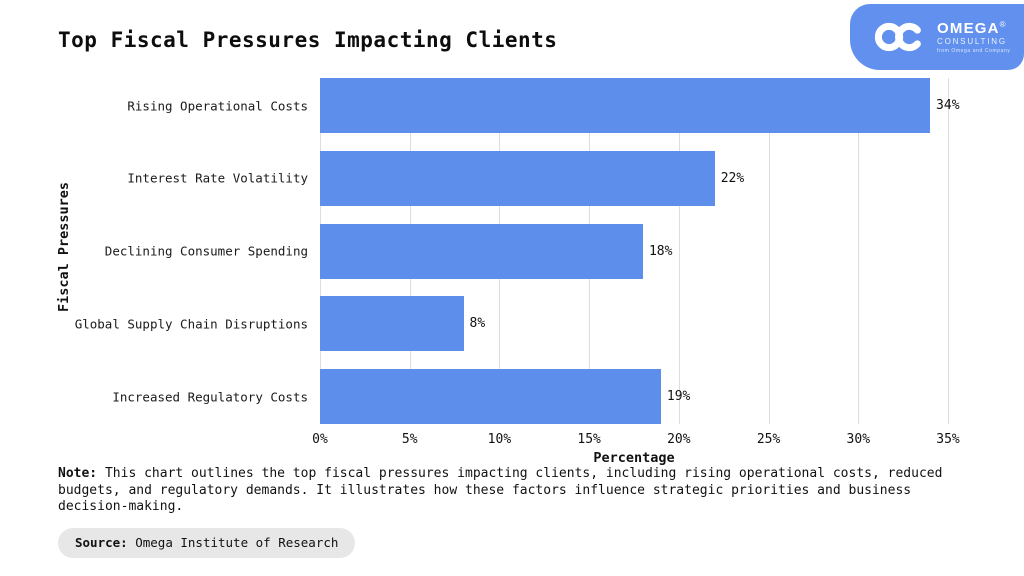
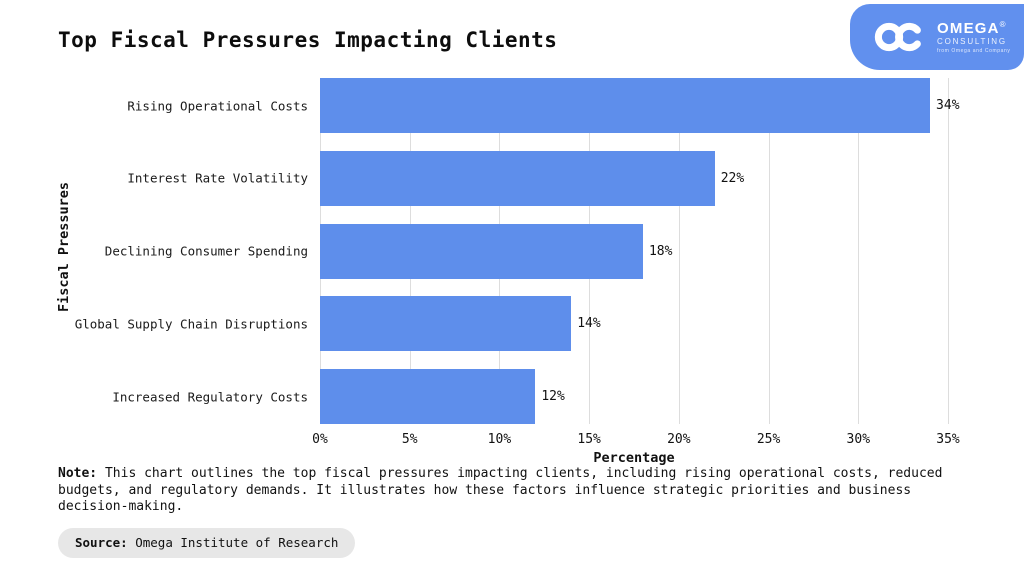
Global Supply Chain Disruptions: 8% -> 14%
Increased Regulatory Costs: 19% -> 12%
